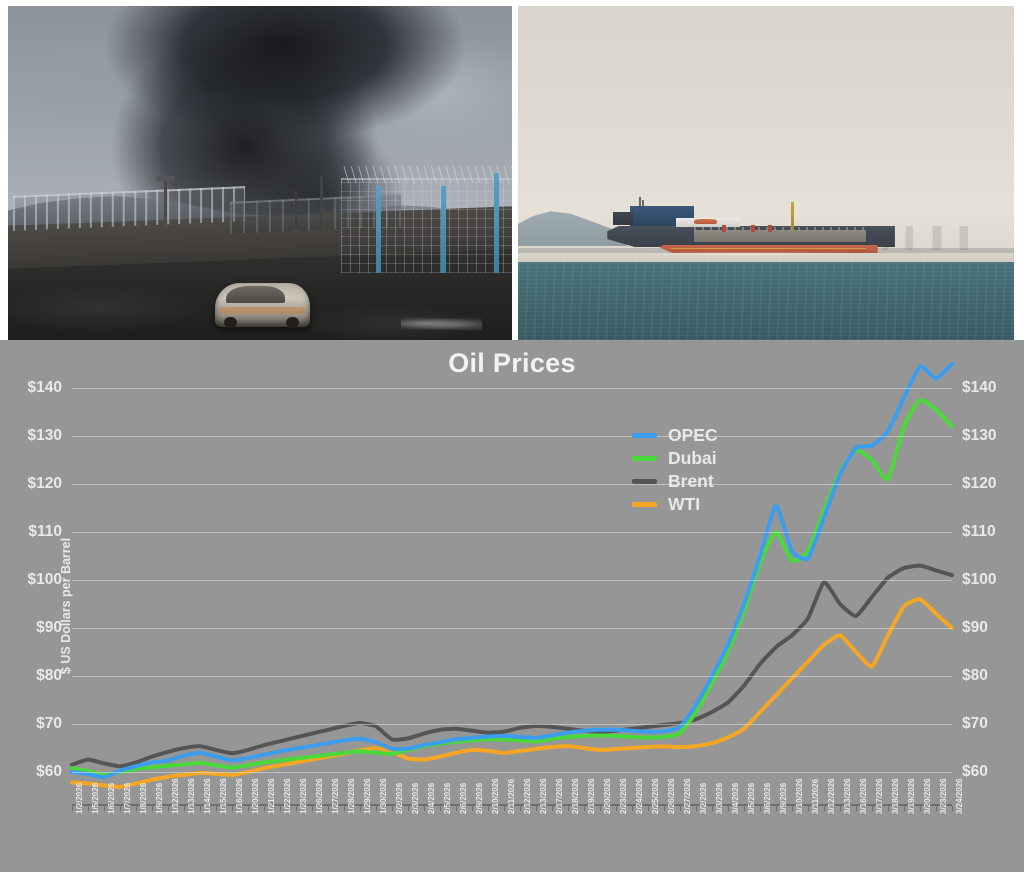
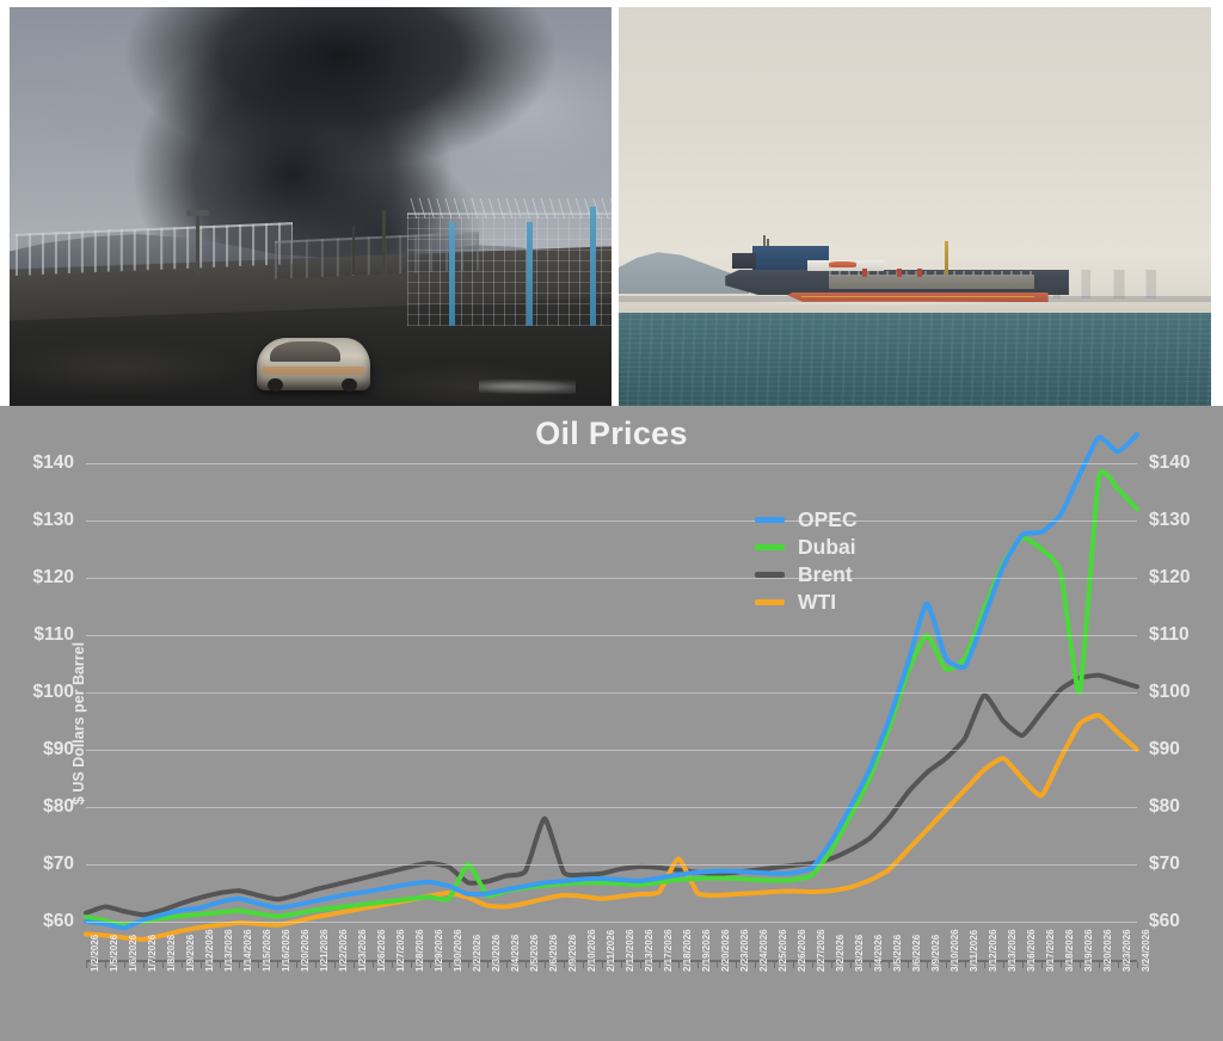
Dubai/2/2/2026: $64 -> $70
Brent/2/6/2026: $69 -> $78
WTI/2/18/2026: $65 -> $71
Dubai/3/19/2026: $132 -> $100
